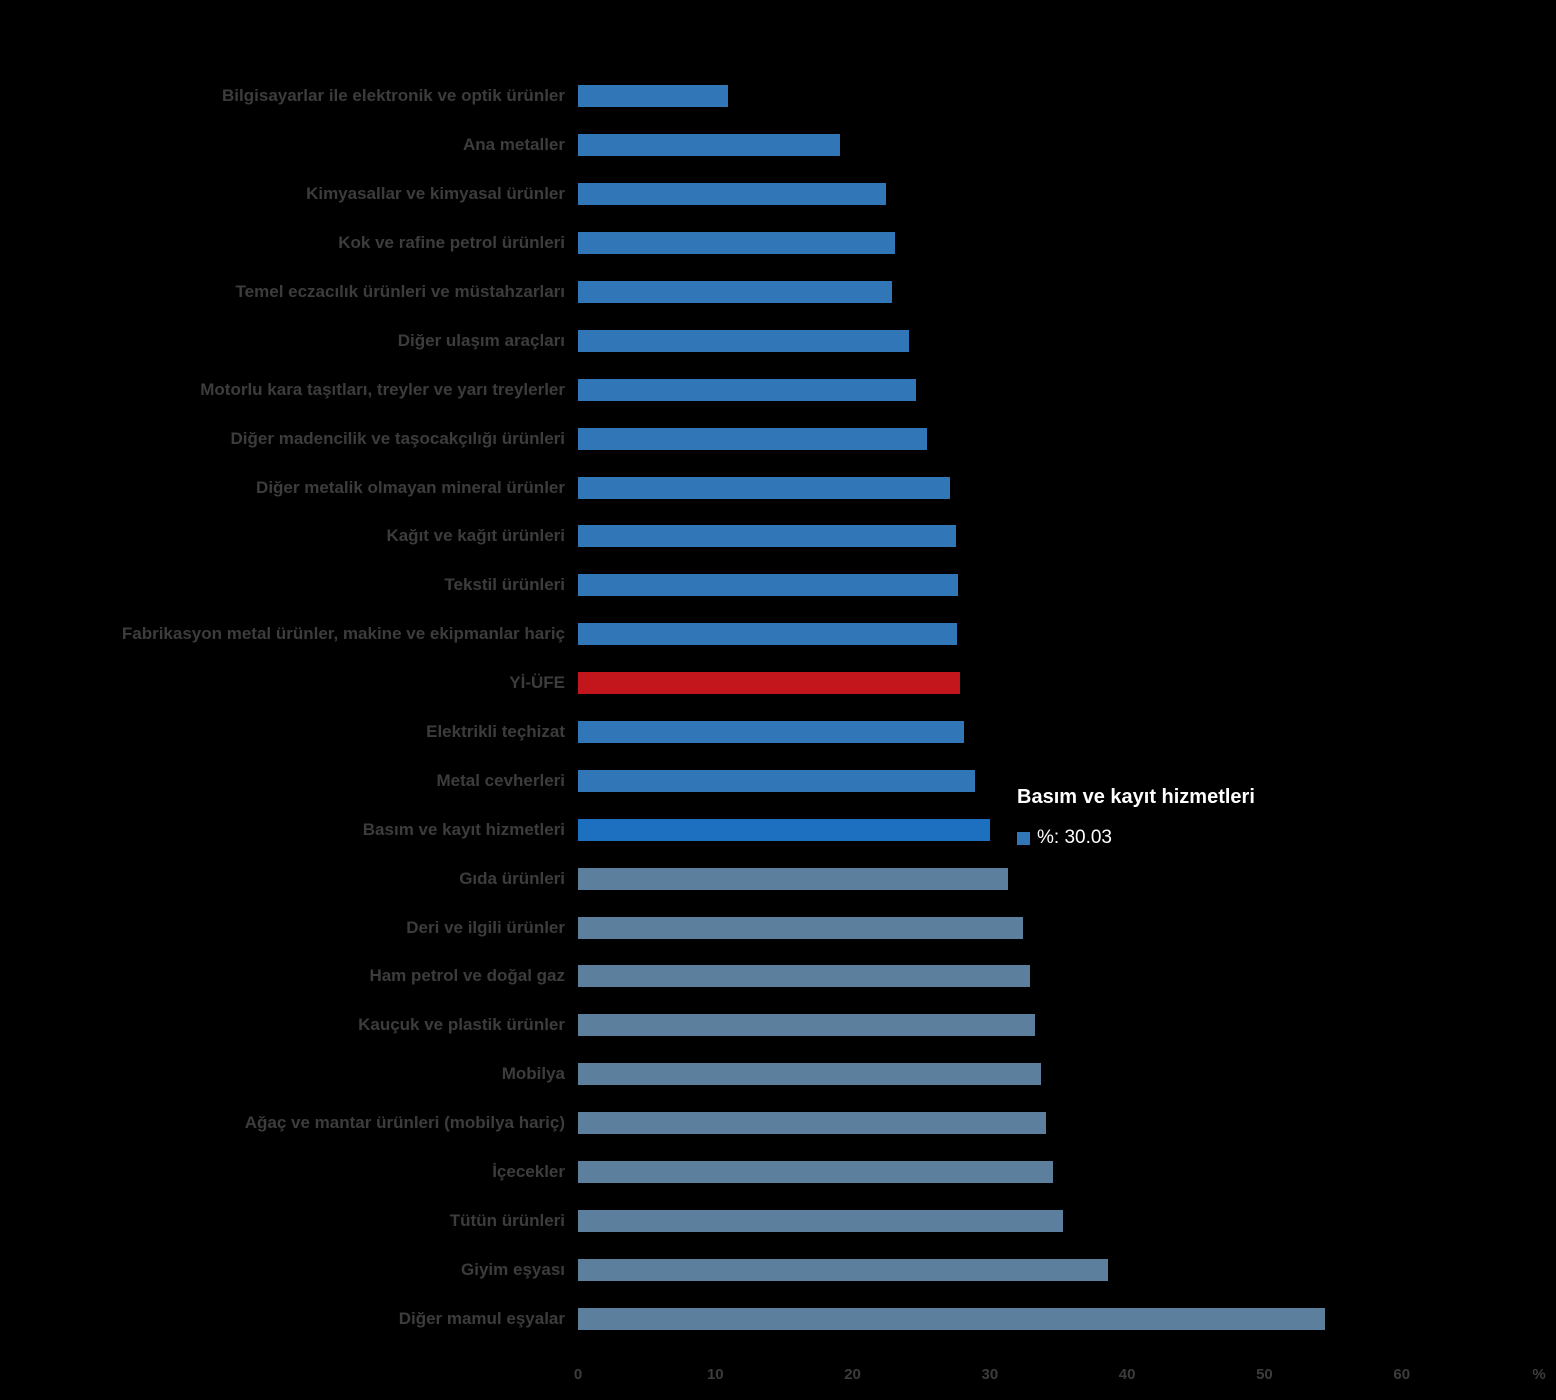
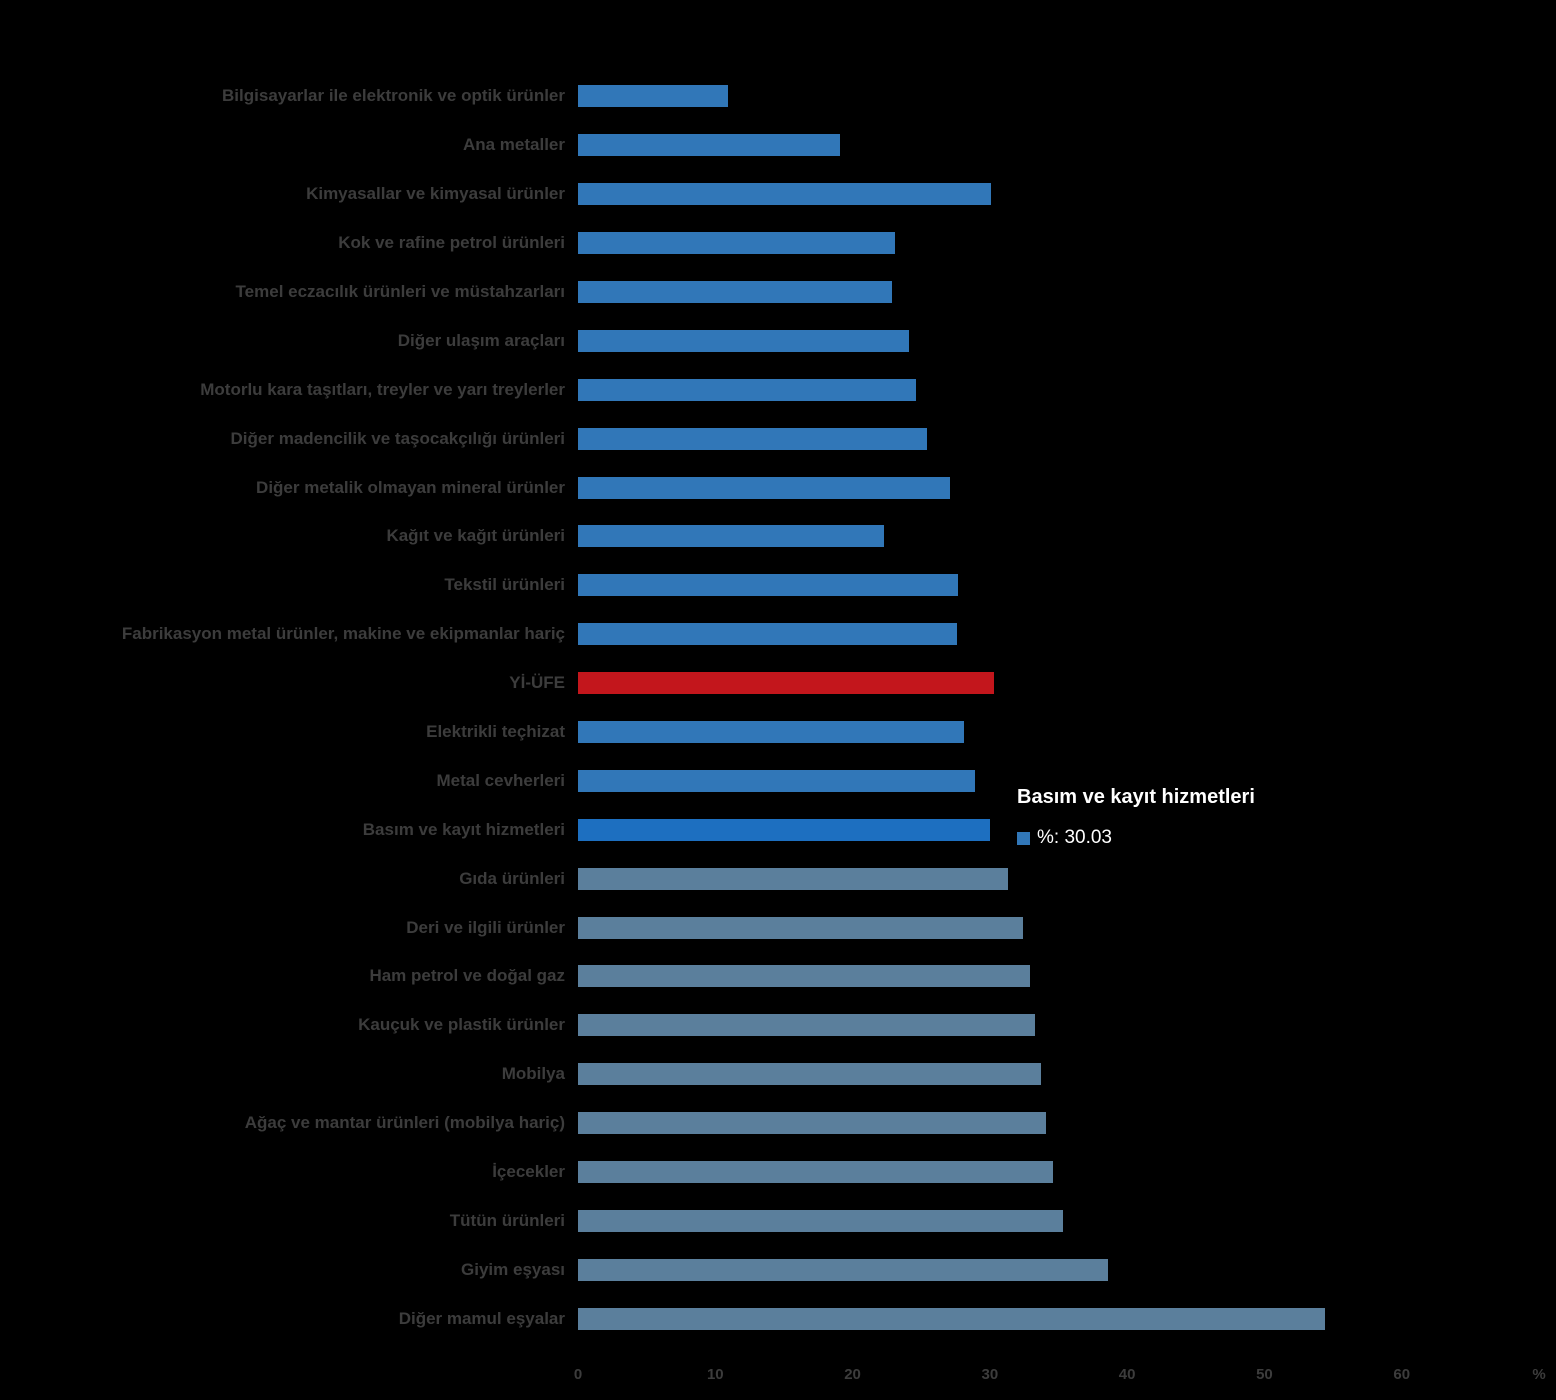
Kimyasallar ve kimyasal ürünler: 22.4 -> 30.1
Kağıt ve kağıt ürünleri: 27.5 -> 22.3
Yİ-ÜFE: 27.8 -> 30.3
